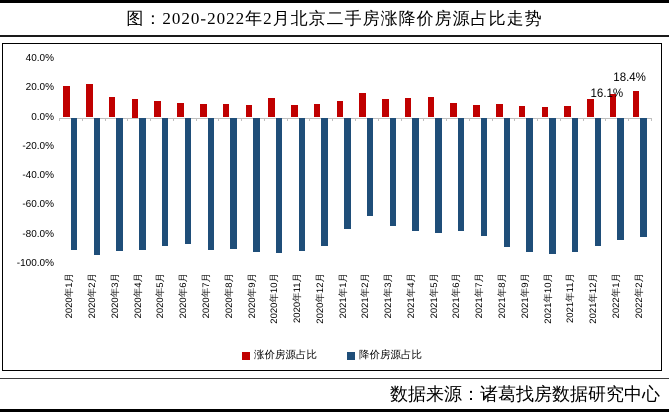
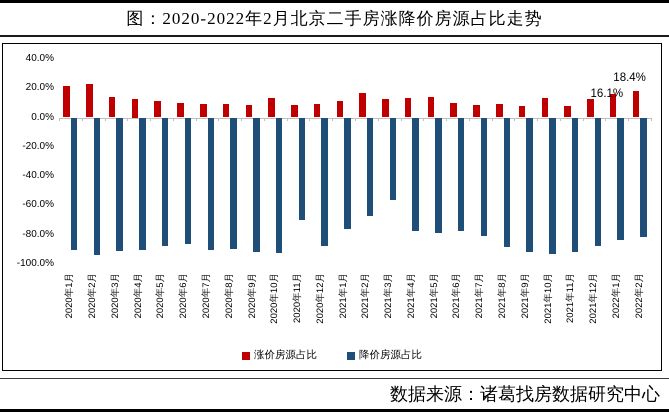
降价房源占比/2020年11月: -91% -> -70%
降价房源占比/2021年3月: -74% -> -56%
涨价房源占比/2021年10月: 7% -> 13%
